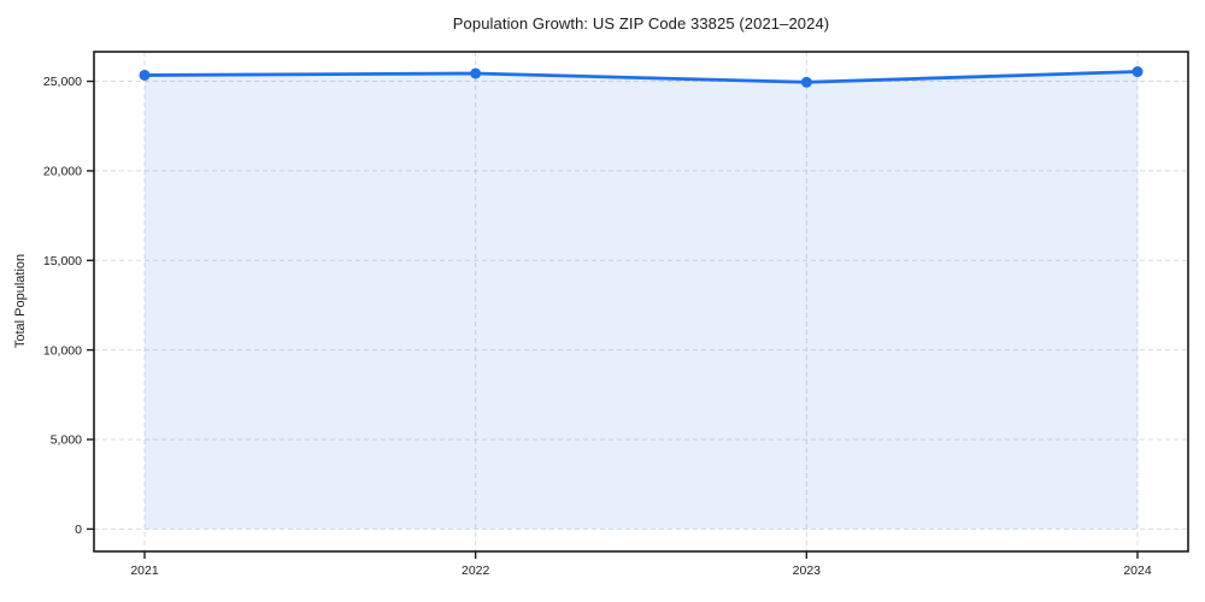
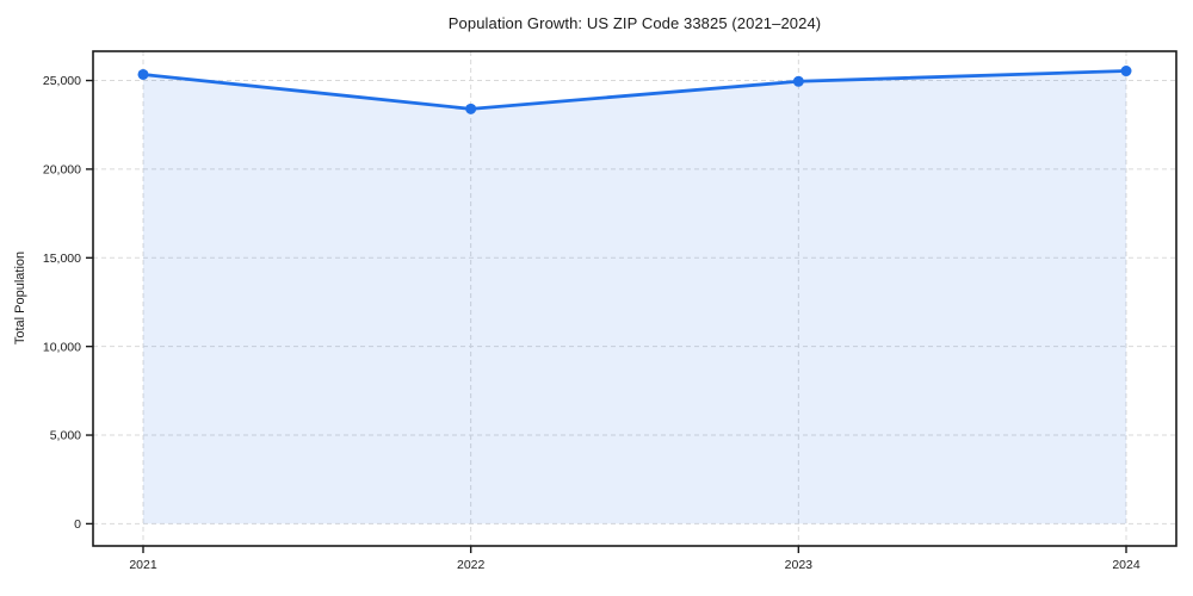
2022: 25400 -> 23400
